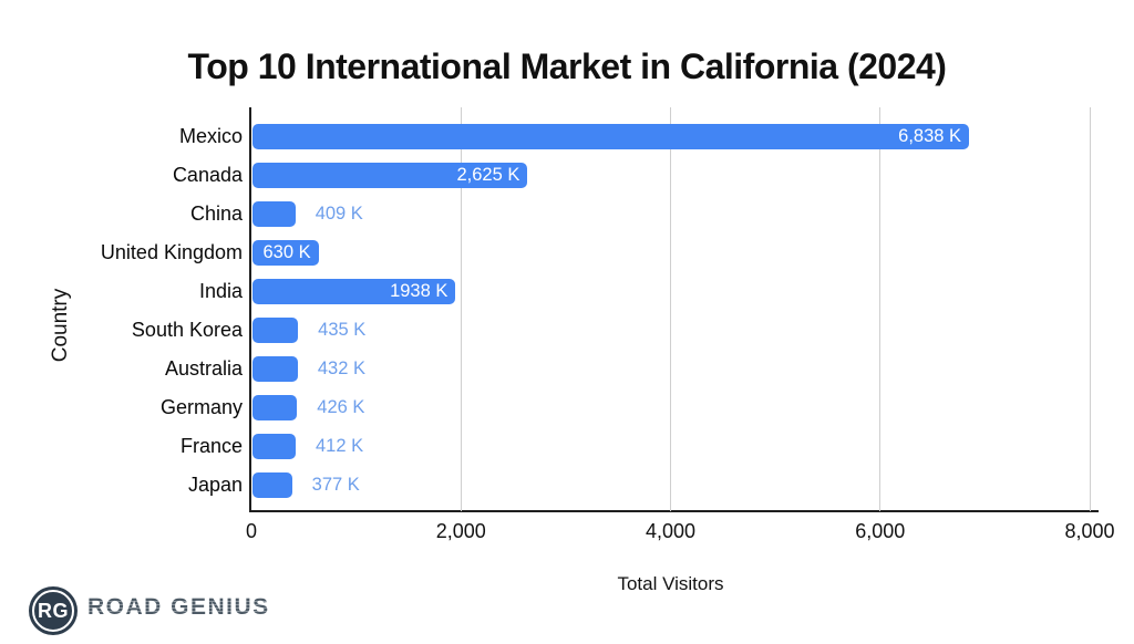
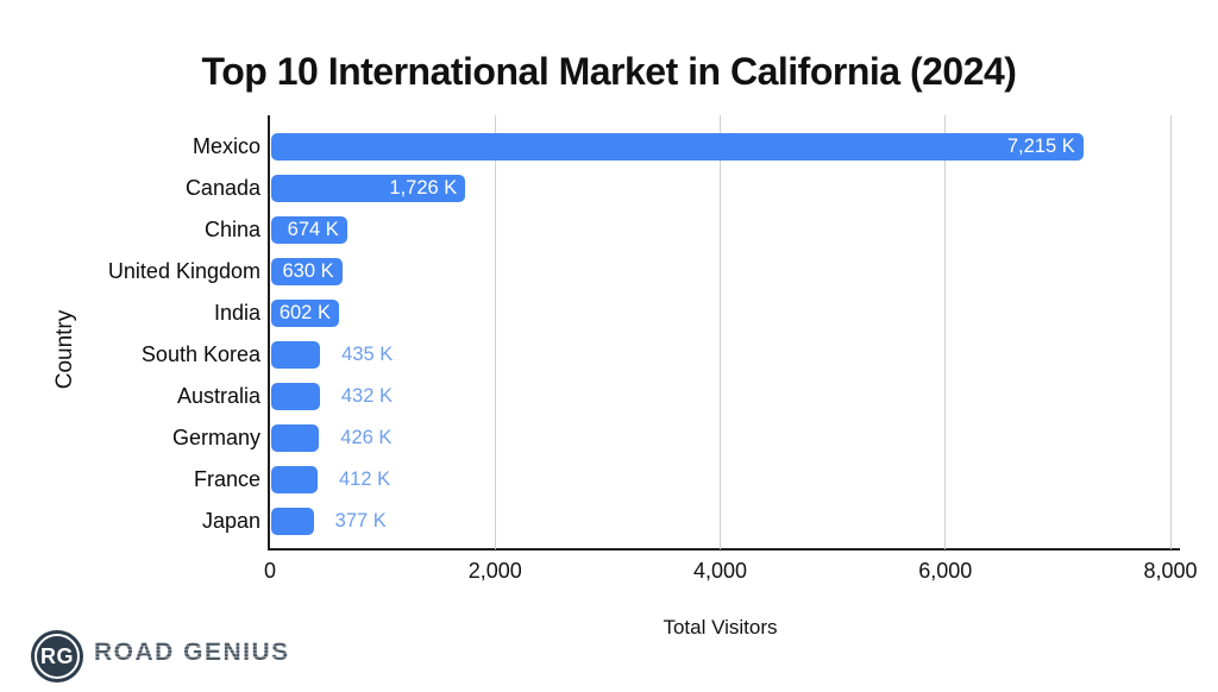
Mexico: 6,838 -> 7,215
Canada: 2,625 -> 1,726
China: 409 -> 674
India: 1938 -> 602
